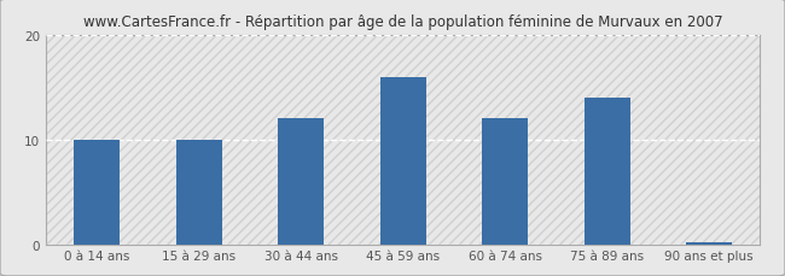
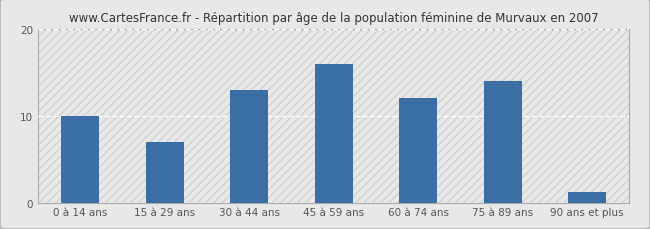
15 à 29 ans: 10.0 -> 7.0
30 à 44 ans: 12.0 -> 13.0
90 ans et plus: 0.2 -> 1.2
